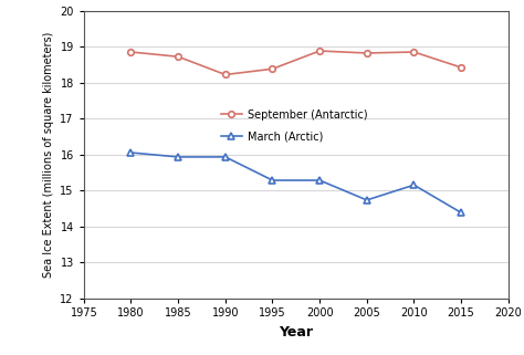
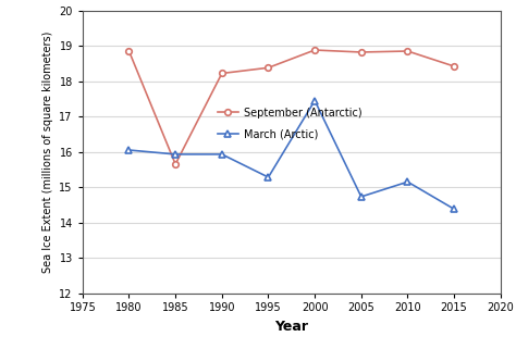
September (Antarctic)/1985: 18.72 -> 15.65
March (Arctic)/2000: 15.28 -> 17.45
